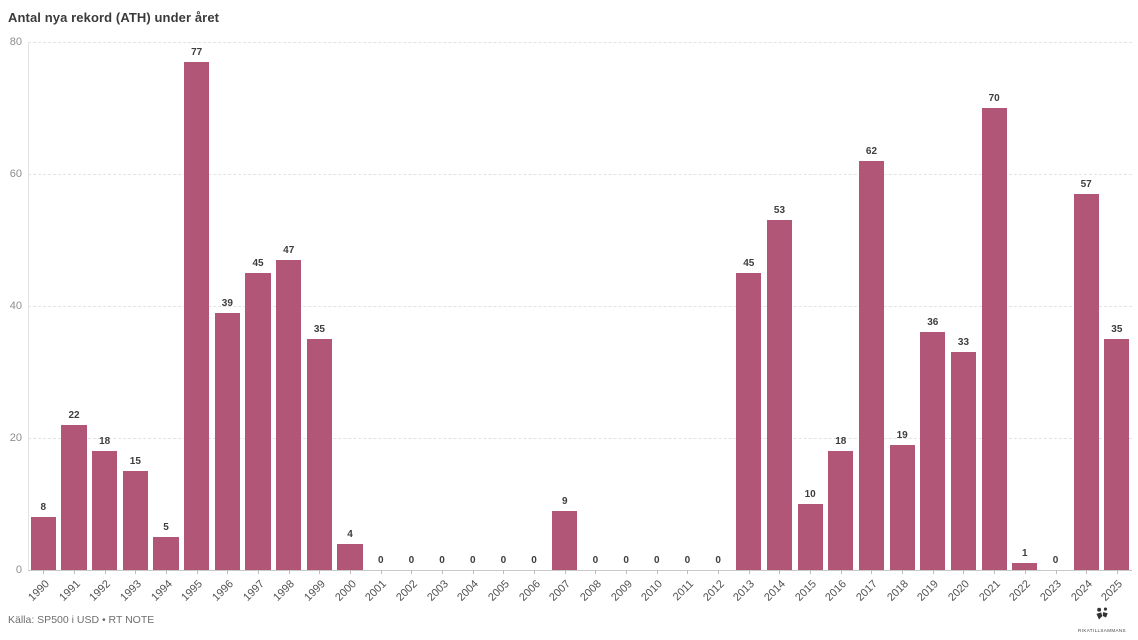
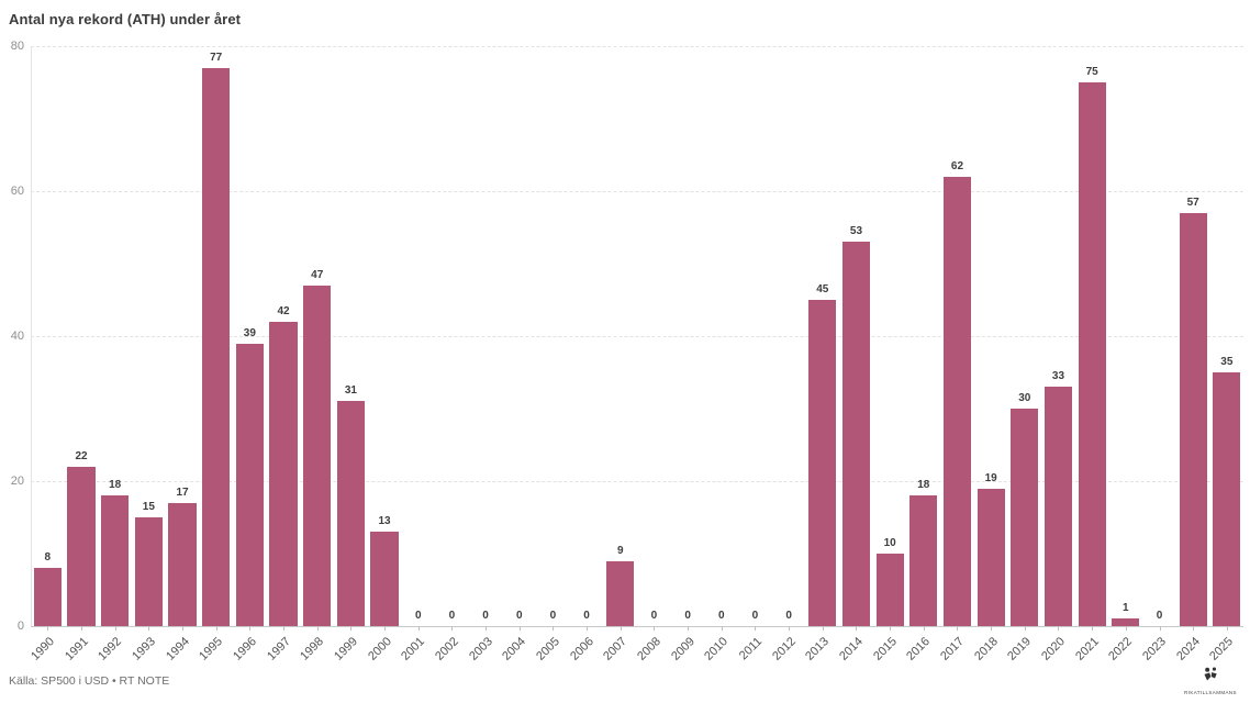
1994: 5 -> 17
1997: 45 -> 42
1999: 35 -> 31
2000: 4 -> 13
2019: 36 -> 30
2021: 70 -> 75
